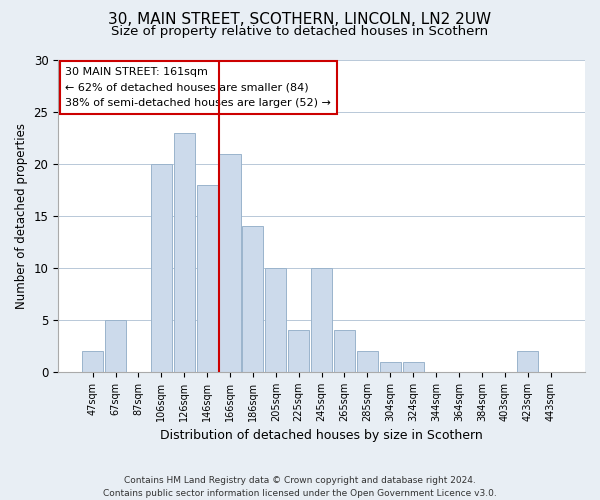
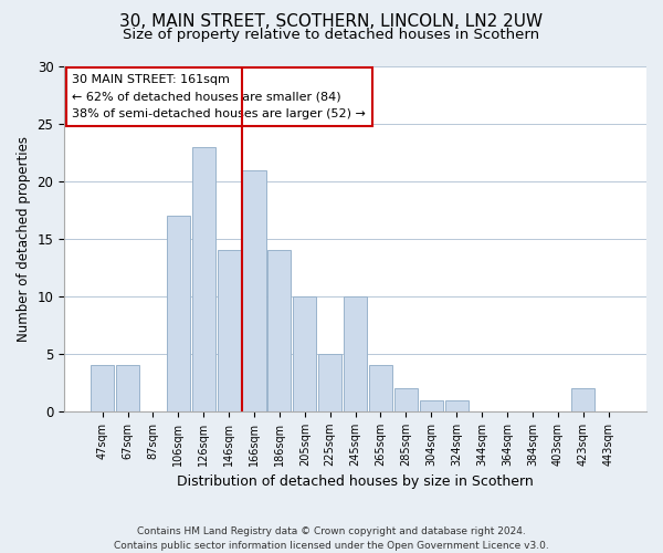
47sqm: 2 -> 4
67sqm: 5 -> 4
106sqm: 20 -> 17
146sqm: 18 -> 14
225sqm: 4 -> 5
